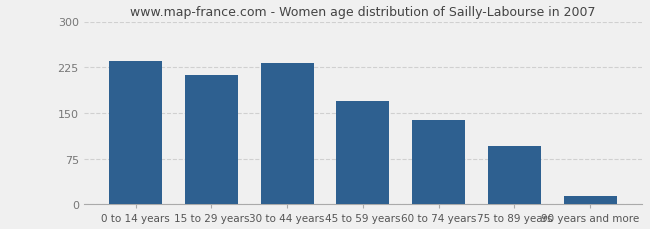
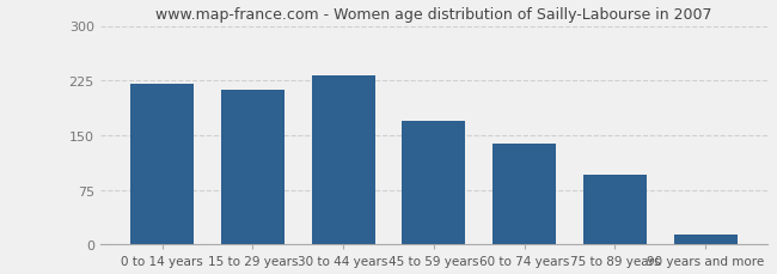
0 to 14 years: 236 -> 220
